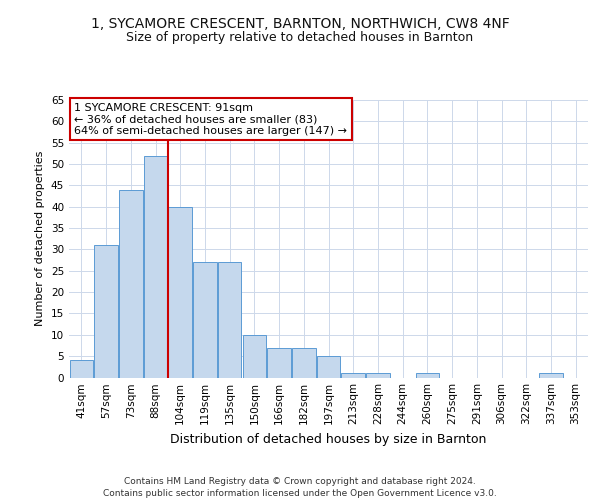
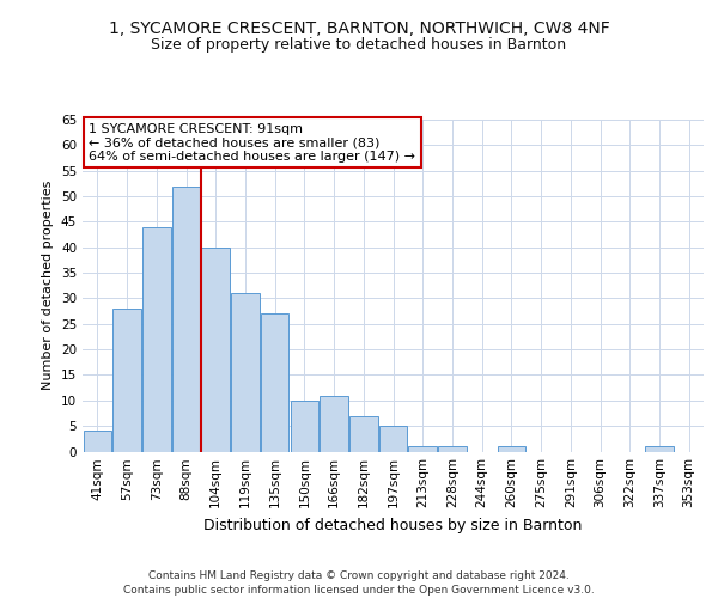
57sqm: 31 -> 28
119sqm: 27 -> 31
166sqm: 7 -> 11
